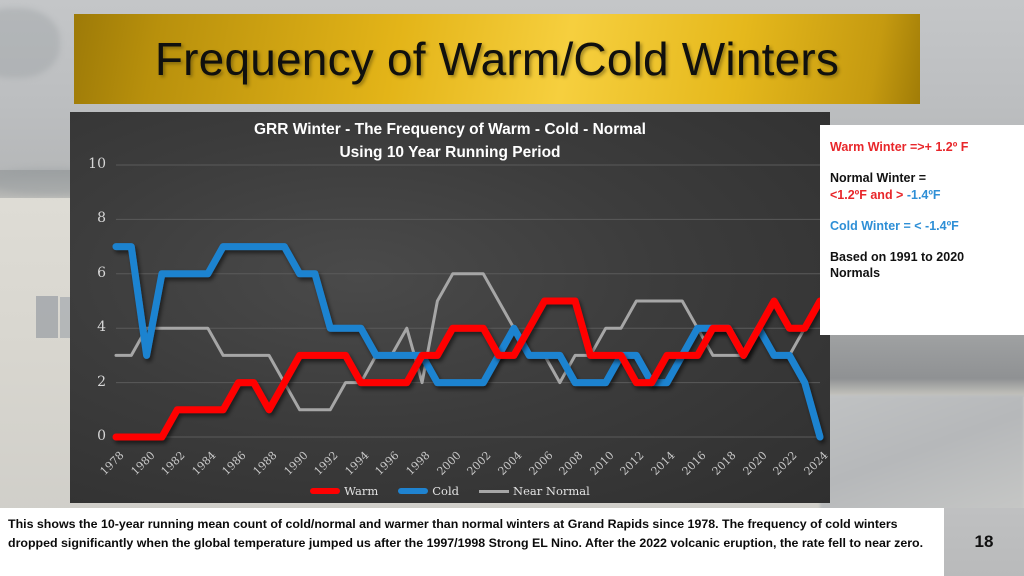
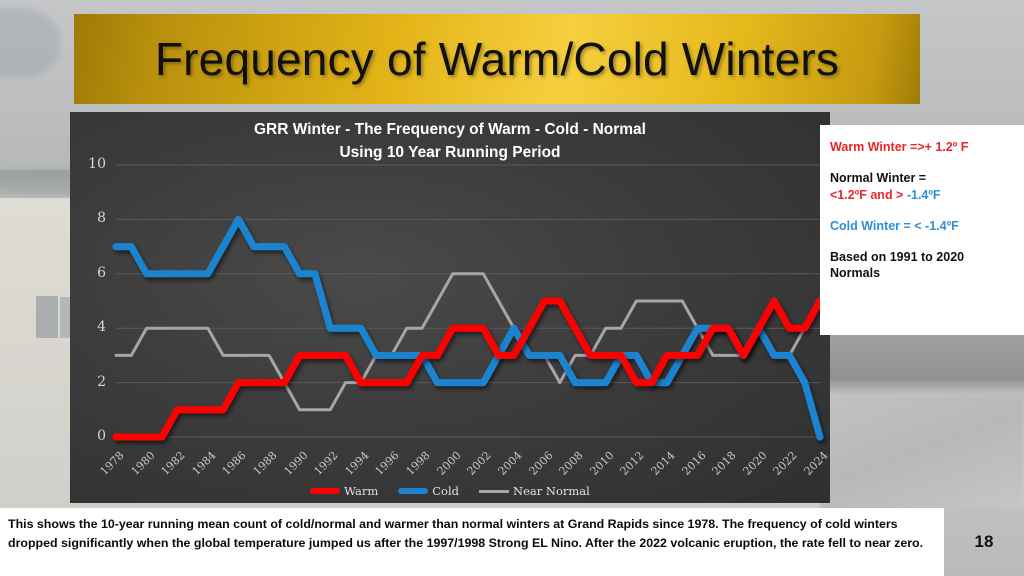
Cold/1980: 3 -> 6
Cold/1986: 7 -> 8
Warm/1988: 1 -> 2
Near Normal/1998: 2 -> 4
Warm/2008: 5 -> 4
